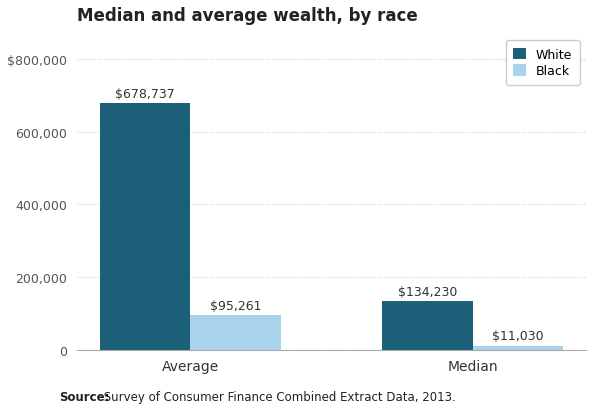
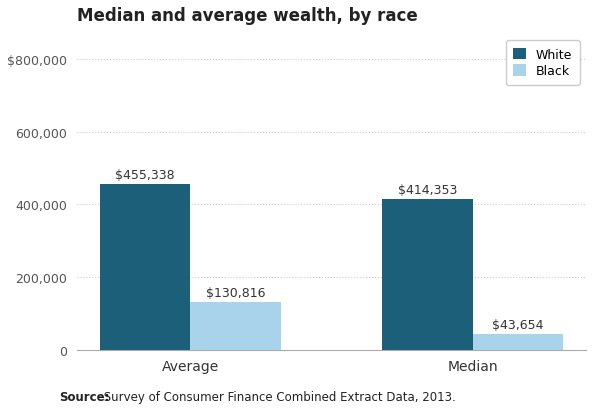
White/Average: $678,737 -> $455,338
Black/Average: $95,261 -> $130,816
White/Median: $134,230 -> $414,353
Black/Median: $11,030 -> $43,654
